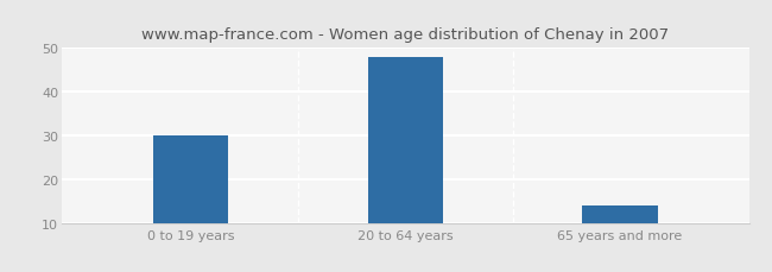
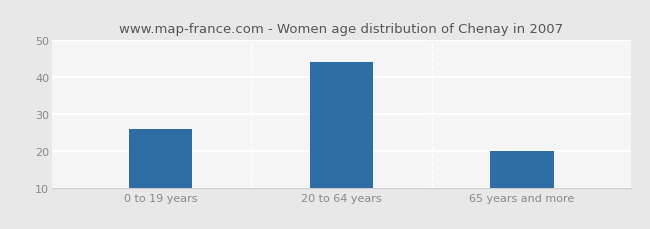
0 to 19 years: 30 -> 26
20 to 64 years: 48 -> 44
65 years and more: 14 -> 20
